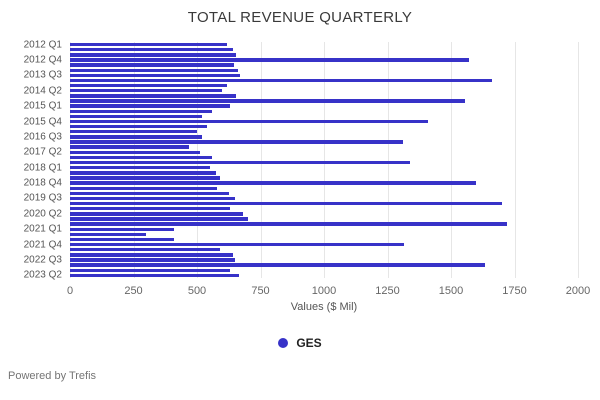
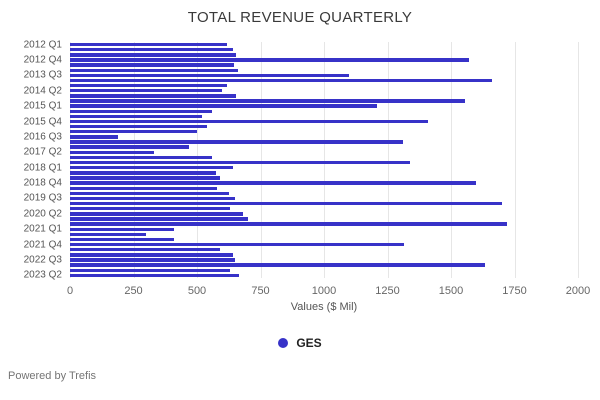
2013 Q3: 670 -> 1100
2015 Q1: 630 -> 1210
2016 Q3: 520 -> 190
2017 Q2: 510 -> 330
2018 Q1: 550 -> 640
